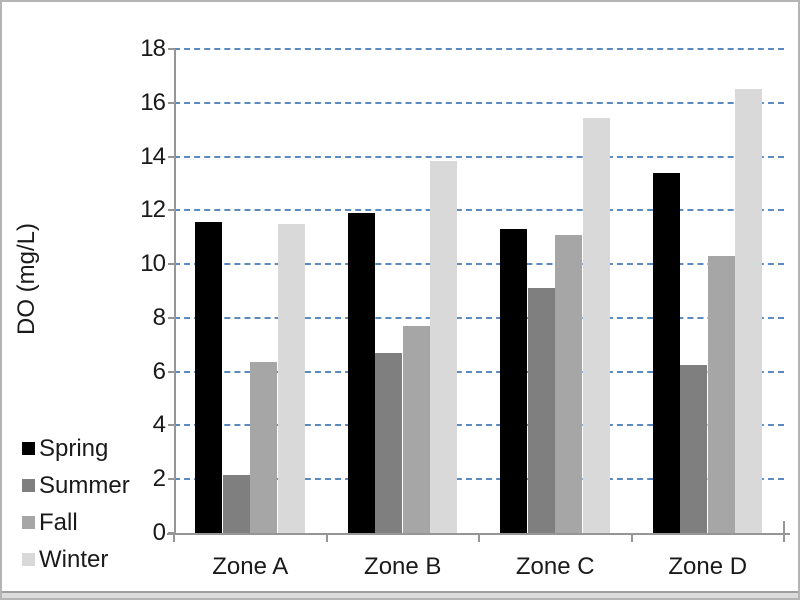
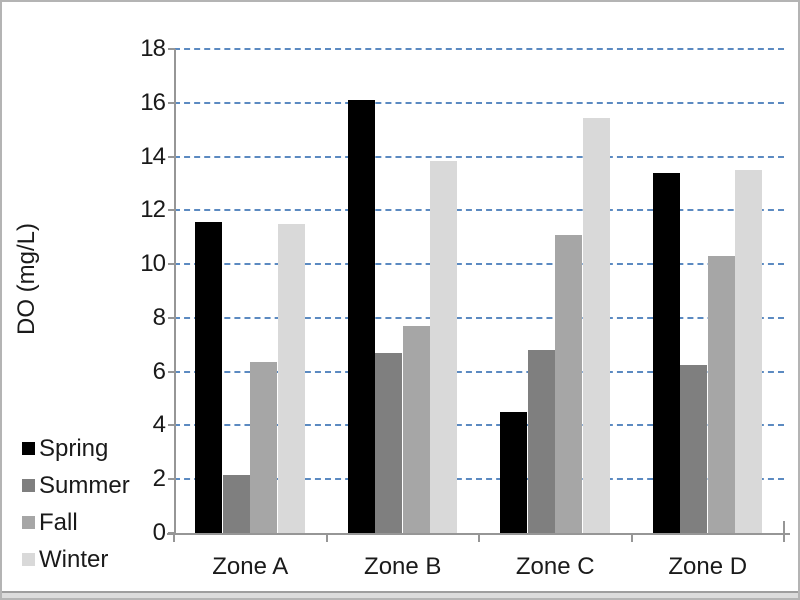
Spring/Zone B: 11.9 -> 16.1
Spring/Zone C: 11.3 -> 4.5
Summer/Zone C: 9.1 -> 6.8
Winter/Zone D: 16.5 -> 13.5
